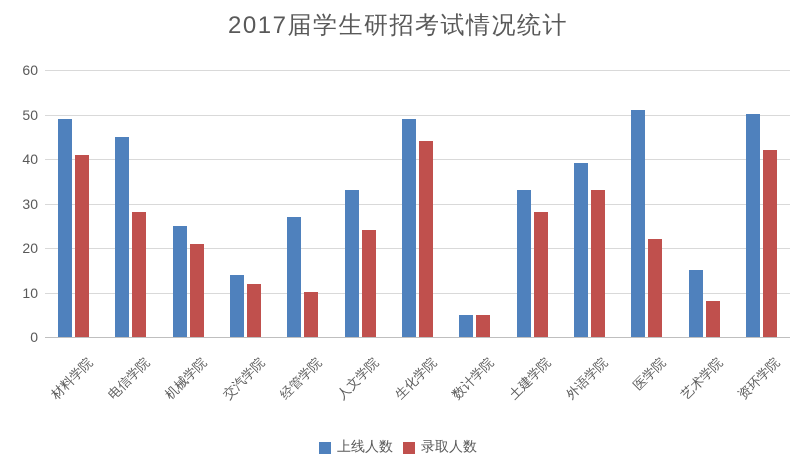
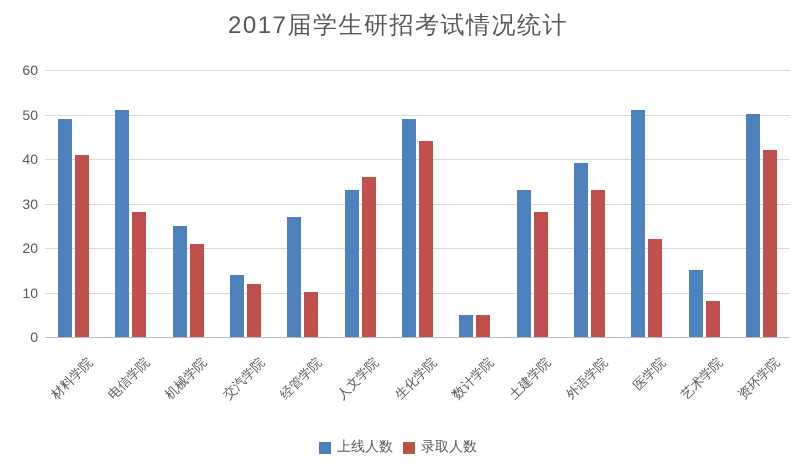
上线人数/电信学院: 45 -> 51
录取人数/人文学院: 24 -> 36
